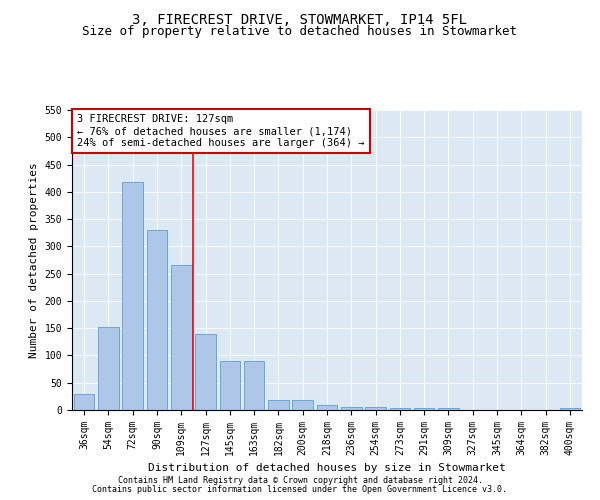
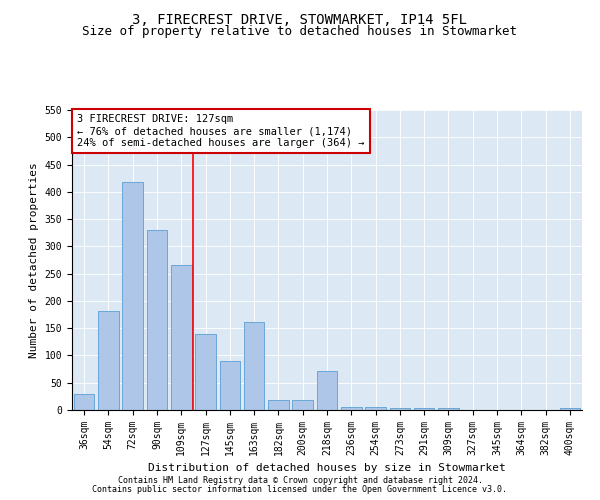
54sqm: 152 -> 182
163sqm: 90 -> 162
218sqm: 10 -> 72
